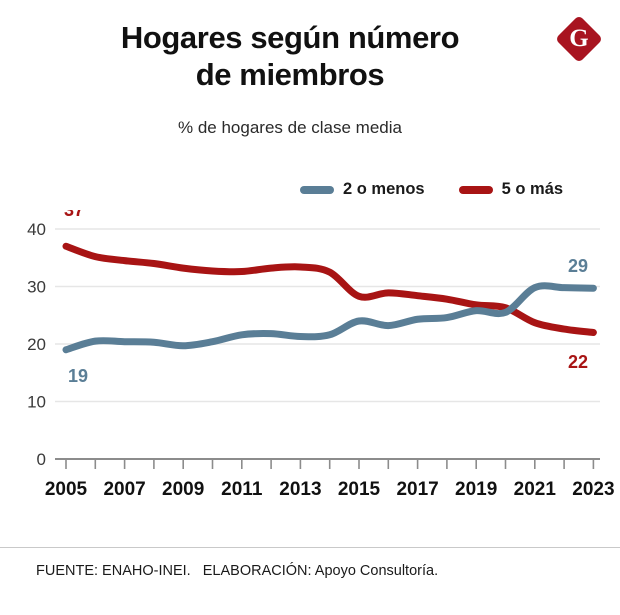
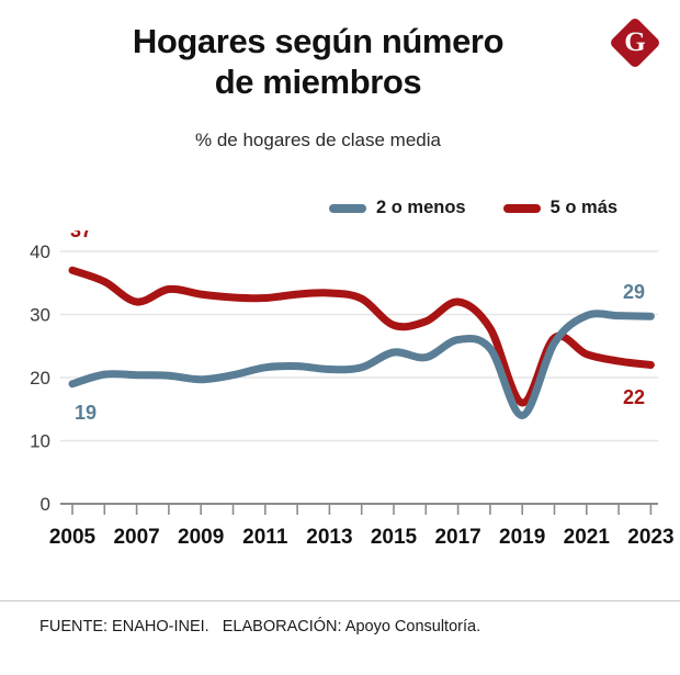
5 o más/2007: 34 -> 32
5 o más/2017: 28 -> 32
2 o menos/2017: 24 -> 26
5 o más/2019: 27 -> 16
2 o menos/2019: 26 -> 14
